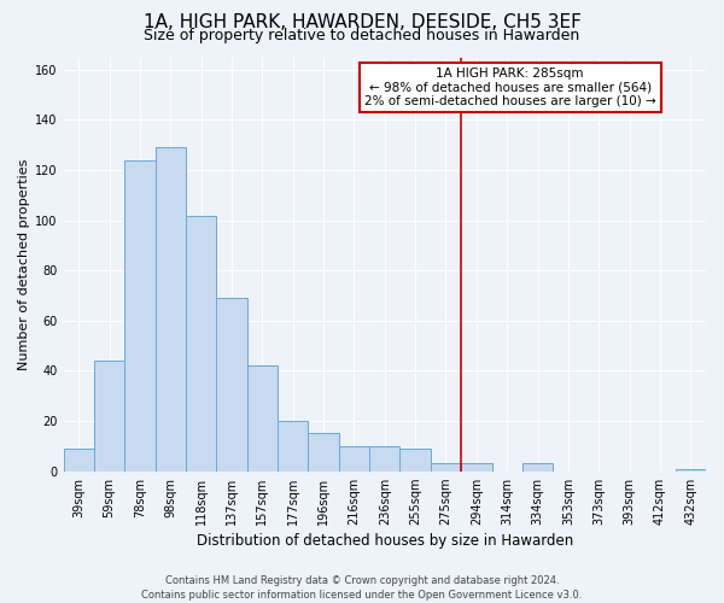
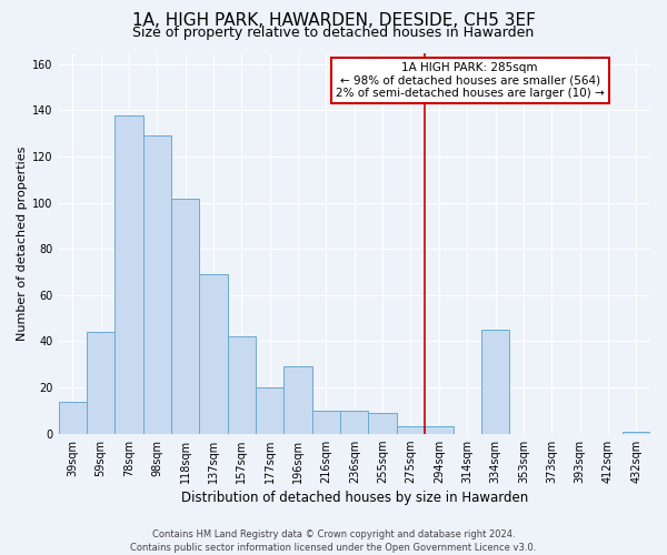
39sqm: 9 -> 14
78sqm: 124 -> 138
196sqm: 15 -> 29
334sqm: 3 -> 45
